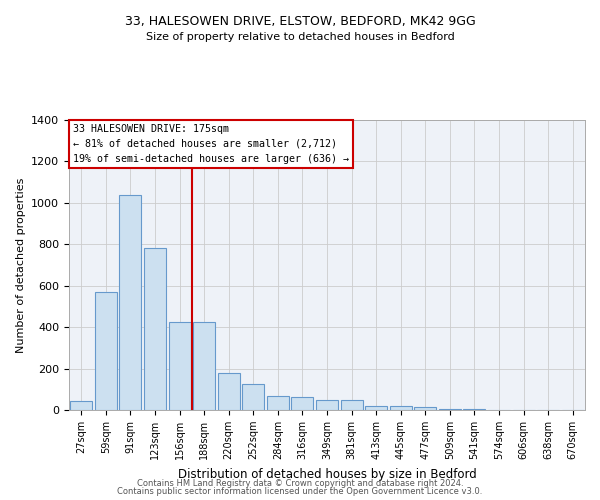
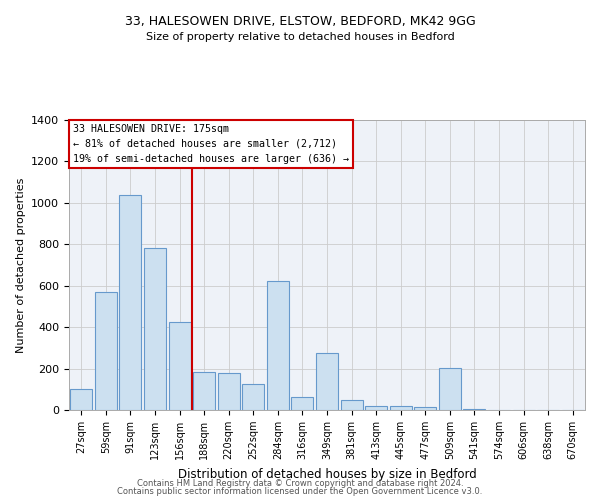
27sqm: 45 -> 100
188sqm: 425 -> 185
284sqm: 70 -> 625
349sqm: 50 -> 275
509sqm: 5 -> 205
